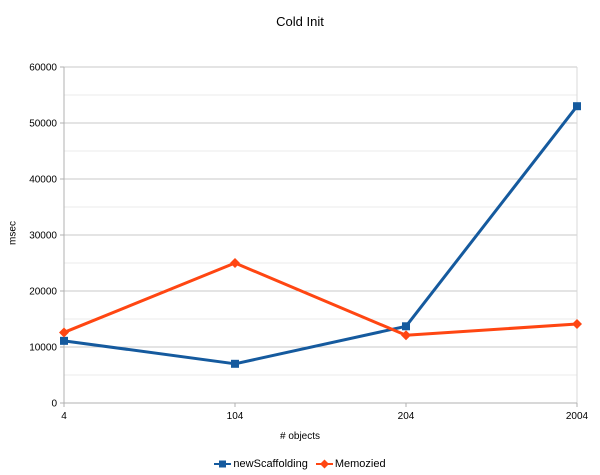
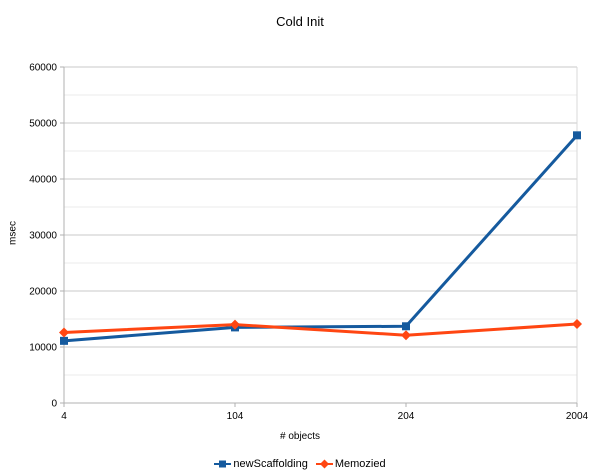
newScaffolding/104: 7000 -> 14000
Memozied/104: 25000 -> 14000
newScaffolding/2004: 53000 -> 48000
